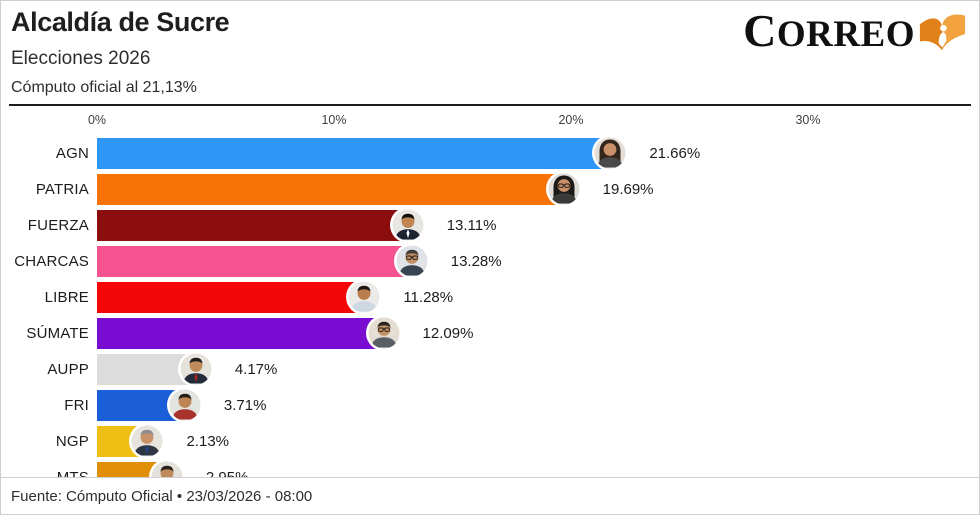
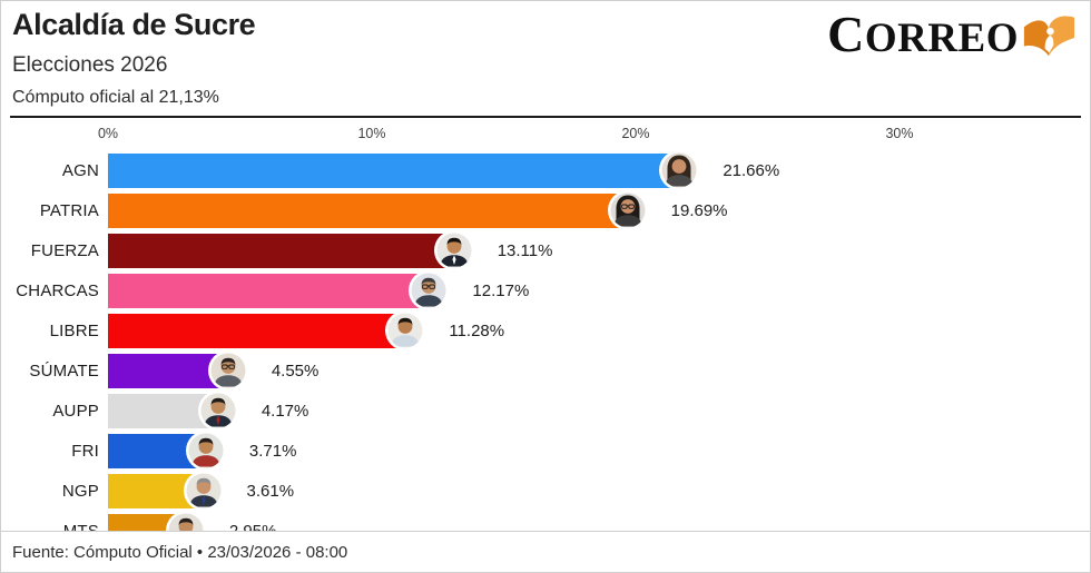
CHARCAS: 13.28% -> 12.17%
SÚMATE: 12.09% -> 4.55%
NGP: 2.13% -> 3.61%
